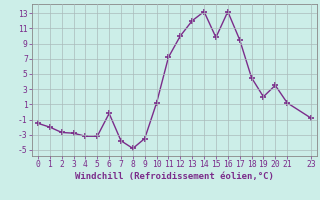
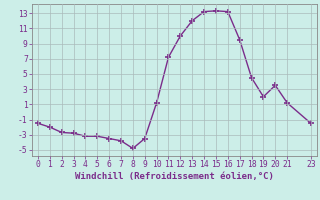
6: -0.2 -> -3.5
15: 9.8 -> 13.3
23: -0.8 -> -1.5
